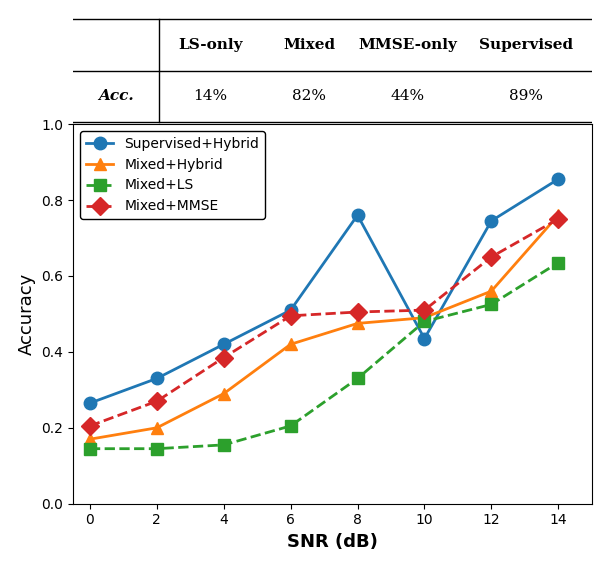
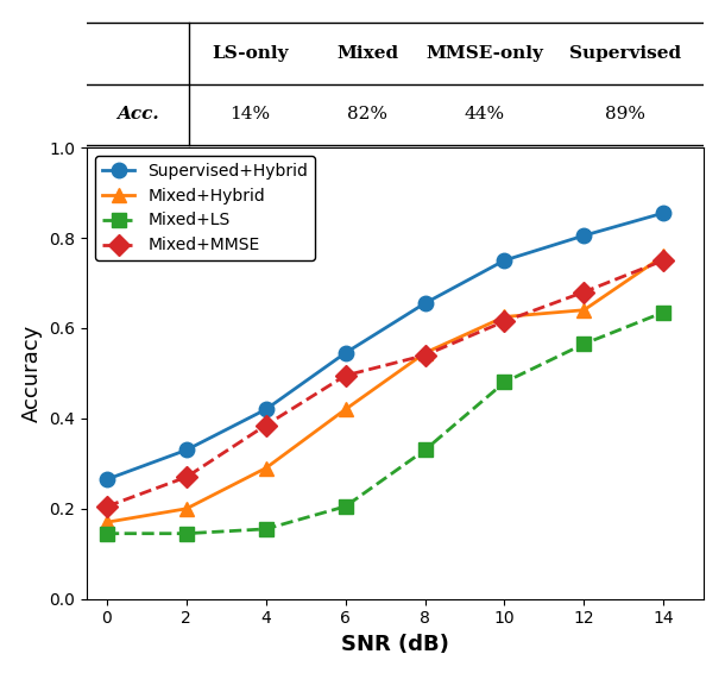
Supervised+Hybrid/6: 0.510 -> 0.545
Supervised+Hybrid/8: 0.760 -> 0.655
Mixed+Hybrid/8: 0.475 -> 0.545
Mixed+MMSE/8: 0.505 -> 0.540
Supervised+Hybrid/10: 0.435 -> 0.750
Mixed+Hybrid/10: 0.490 -> 0.625
Mixed+MMSE/10: 0.510 -> 0.615
Supervised+Hybrid/12: 0.745 -> 0.805
Mixed+Hybrid/12: 0.560 -> 0.640
Mixed+LS/12: 0.525 -> 0.565
Mixed+MMSE/12: 0.650 -> 0.680
